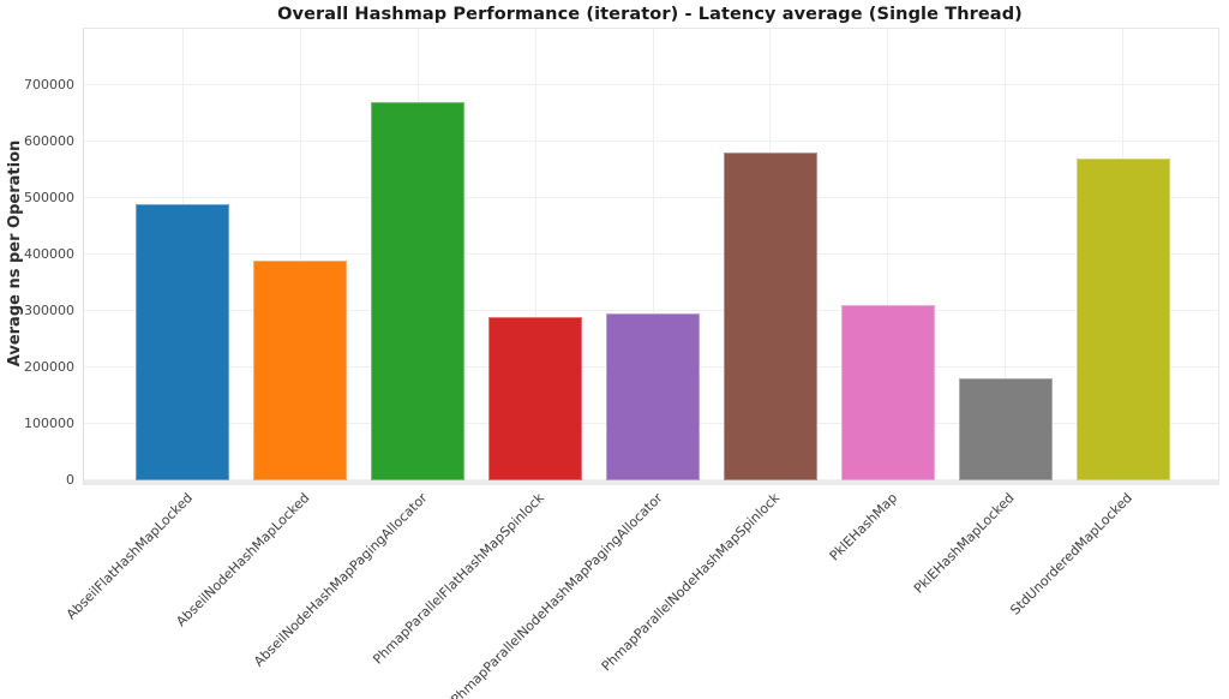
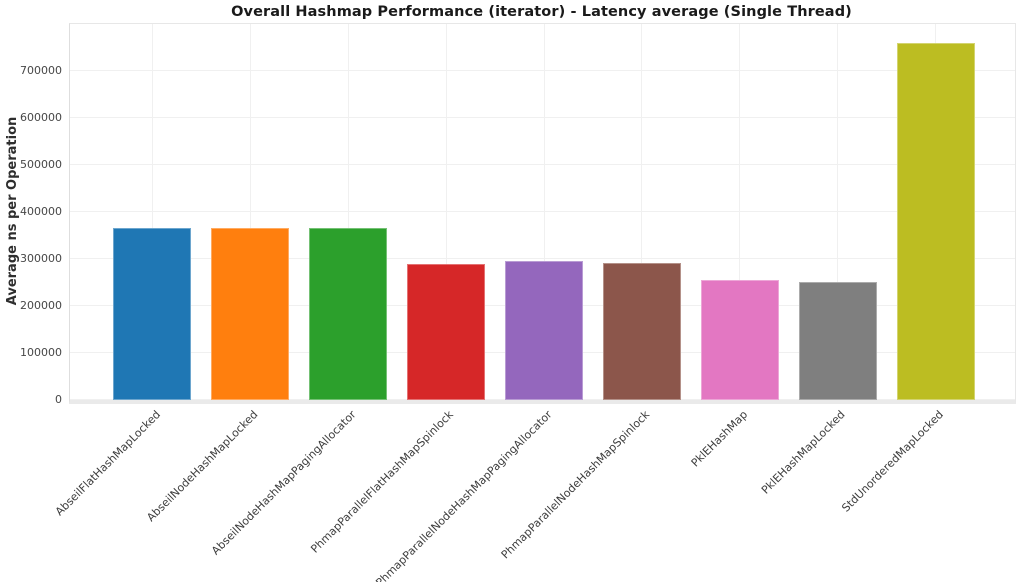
AbseilFlatHashMapLocked: 490000 -> 360000
AbseilNodeHashMapLocked: 390000 -> 360000
AbseilNodeHashMapPagingAllocator: 670000 -> 370000
PhmapParallelNodeHashMapSpinlock: 580000 -> 290000
PklEHashMap: 310000 -> 260000
PklEHashMapLocked: 180000 -> 250000
StdUnorderedMapLocked: 570000 -> 760000
